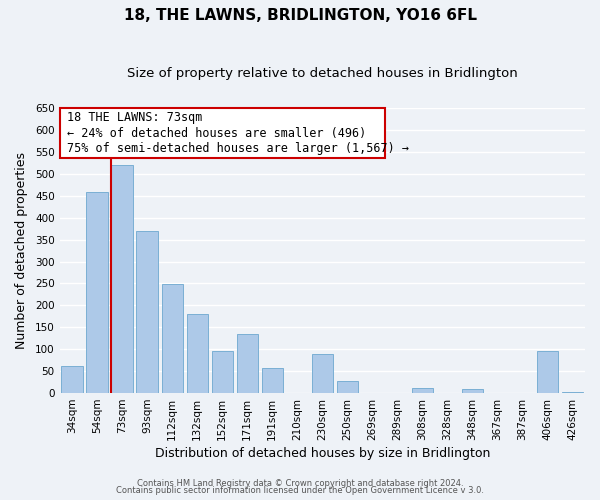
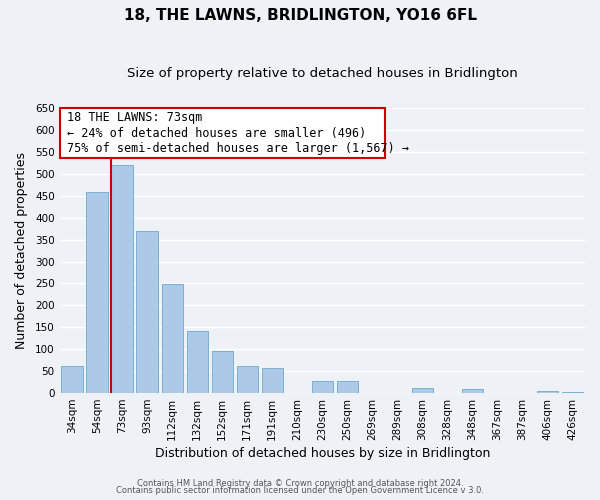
132sqm: 180 -> 141
171sqm: 135 -> 62
230sqm: 90 -> 28
406sqm: 95 -> 5
